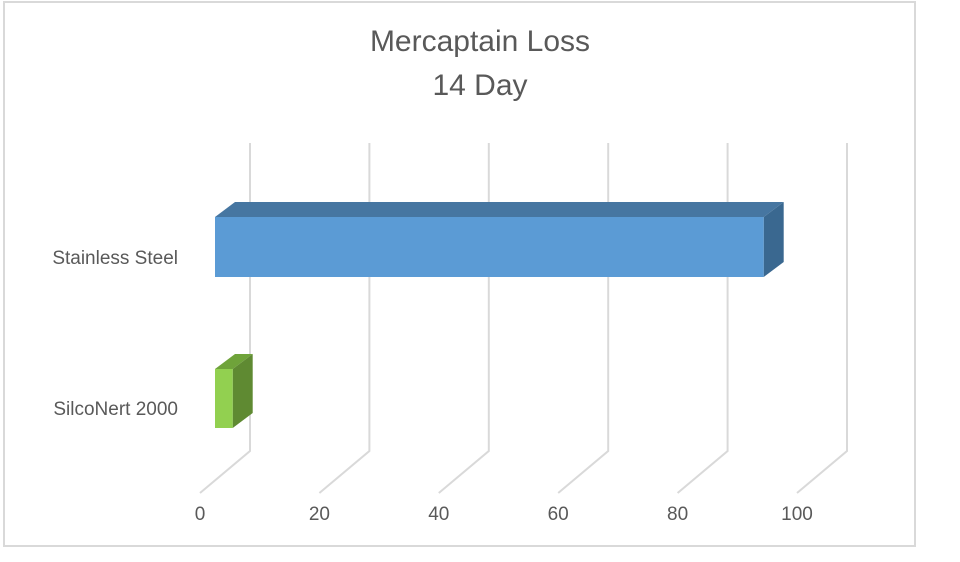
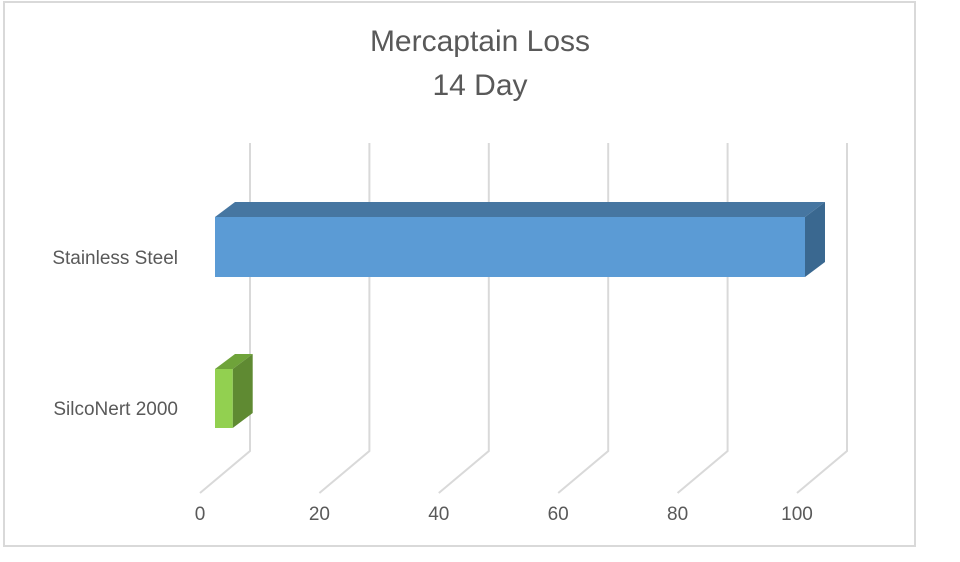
Stainless Steel: 93 -> 100
